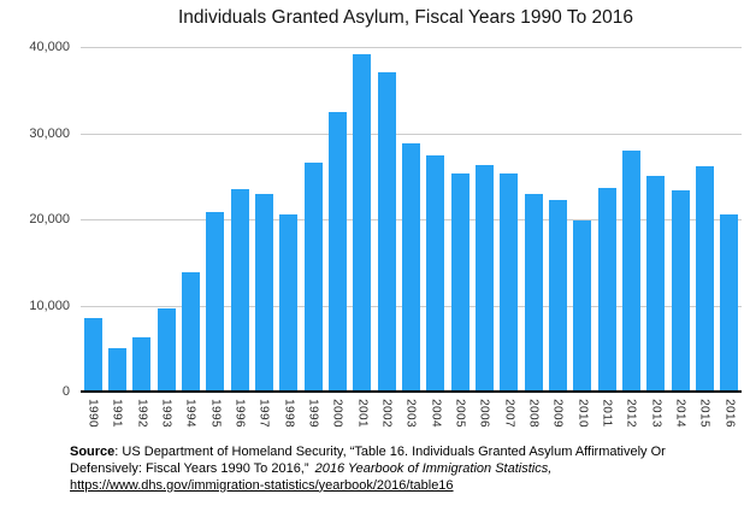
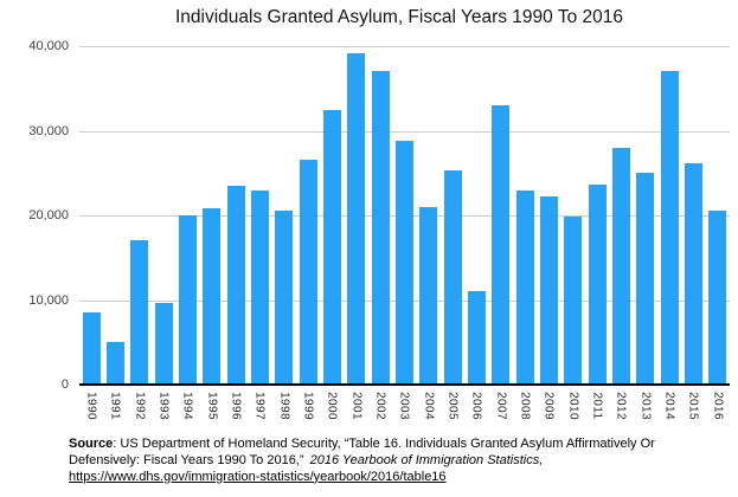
1992: 6000 -> 17000
1994: 14000 -> 20000
2004: 27000 -> 21000
2006: 26000 -> 11000
2007: 25000 -> 33000
2014: 23000 -> 37000
